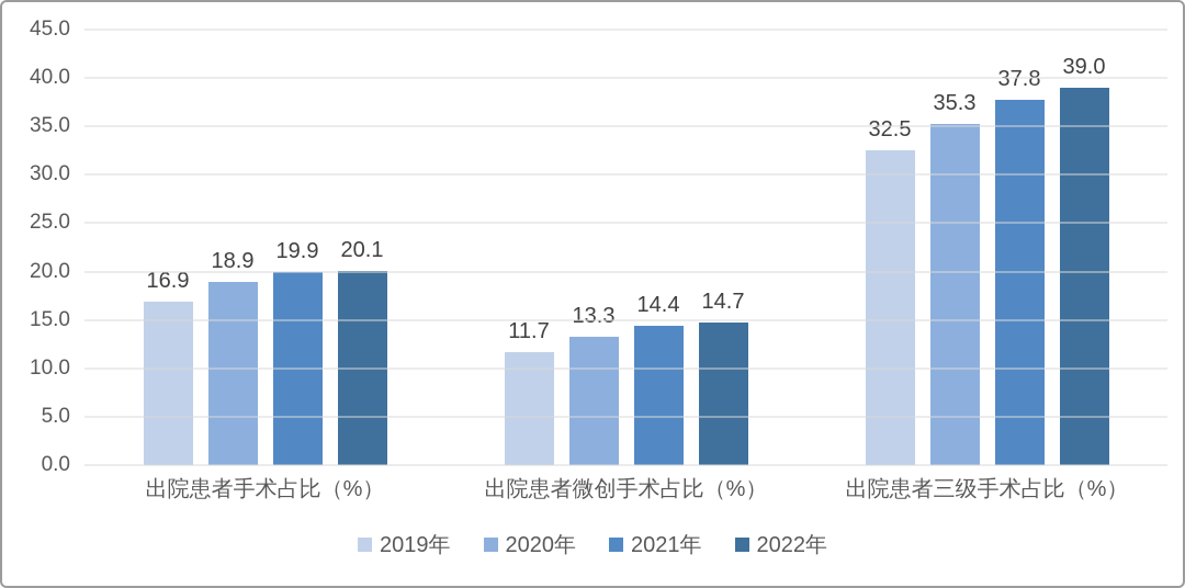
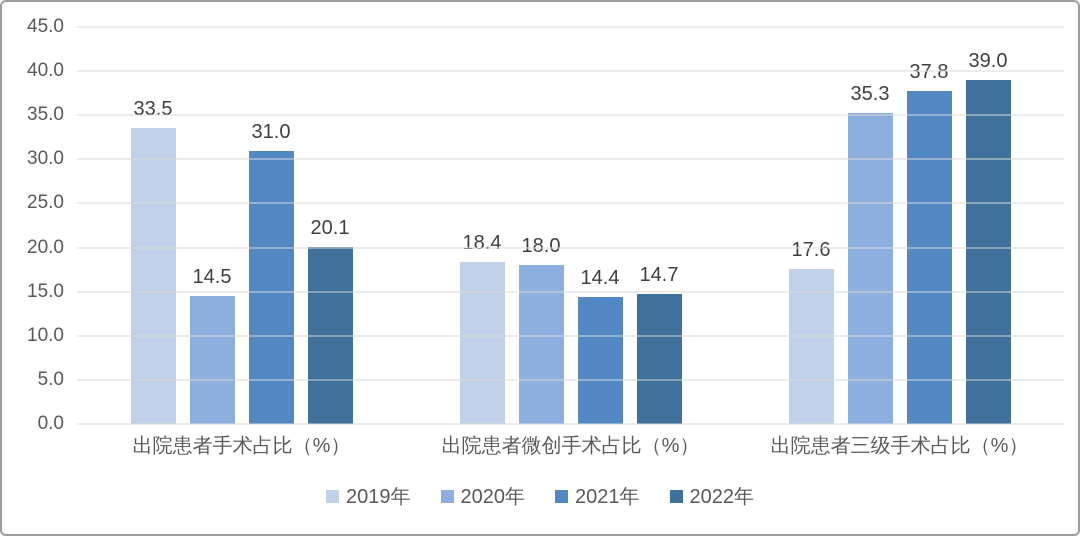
2019年/出院患者手术占比（%）: 16.9 -> 33.5
2020年/出院患者手术占比（%）: 18.9 -> 14.5
2021年/出院患者手术占比（%）: 19.9 -> 31.0
2019年/出院患者微创手术占比（%）: 11.7 -> 18.4
2020年/出院患者微创手术占比（%）: 13.3 -> 18.0
2019年/出院患者三级手术占比（%）: 32.5 -> 17.6
